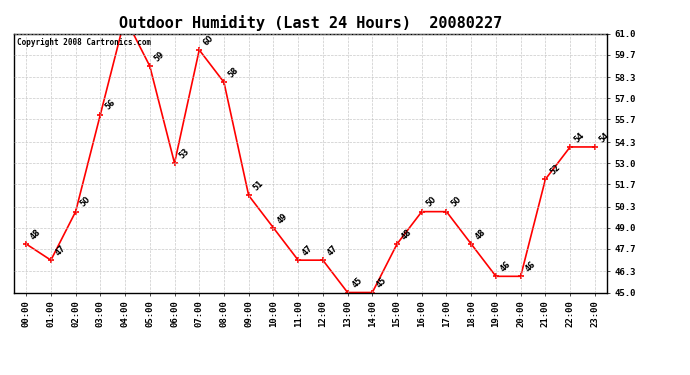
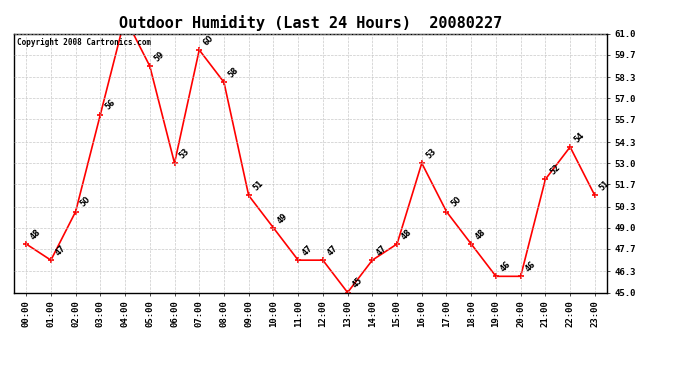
14:00: 45 -> 47
16:00: 50 -> 53
23:00: 54 -> 51
